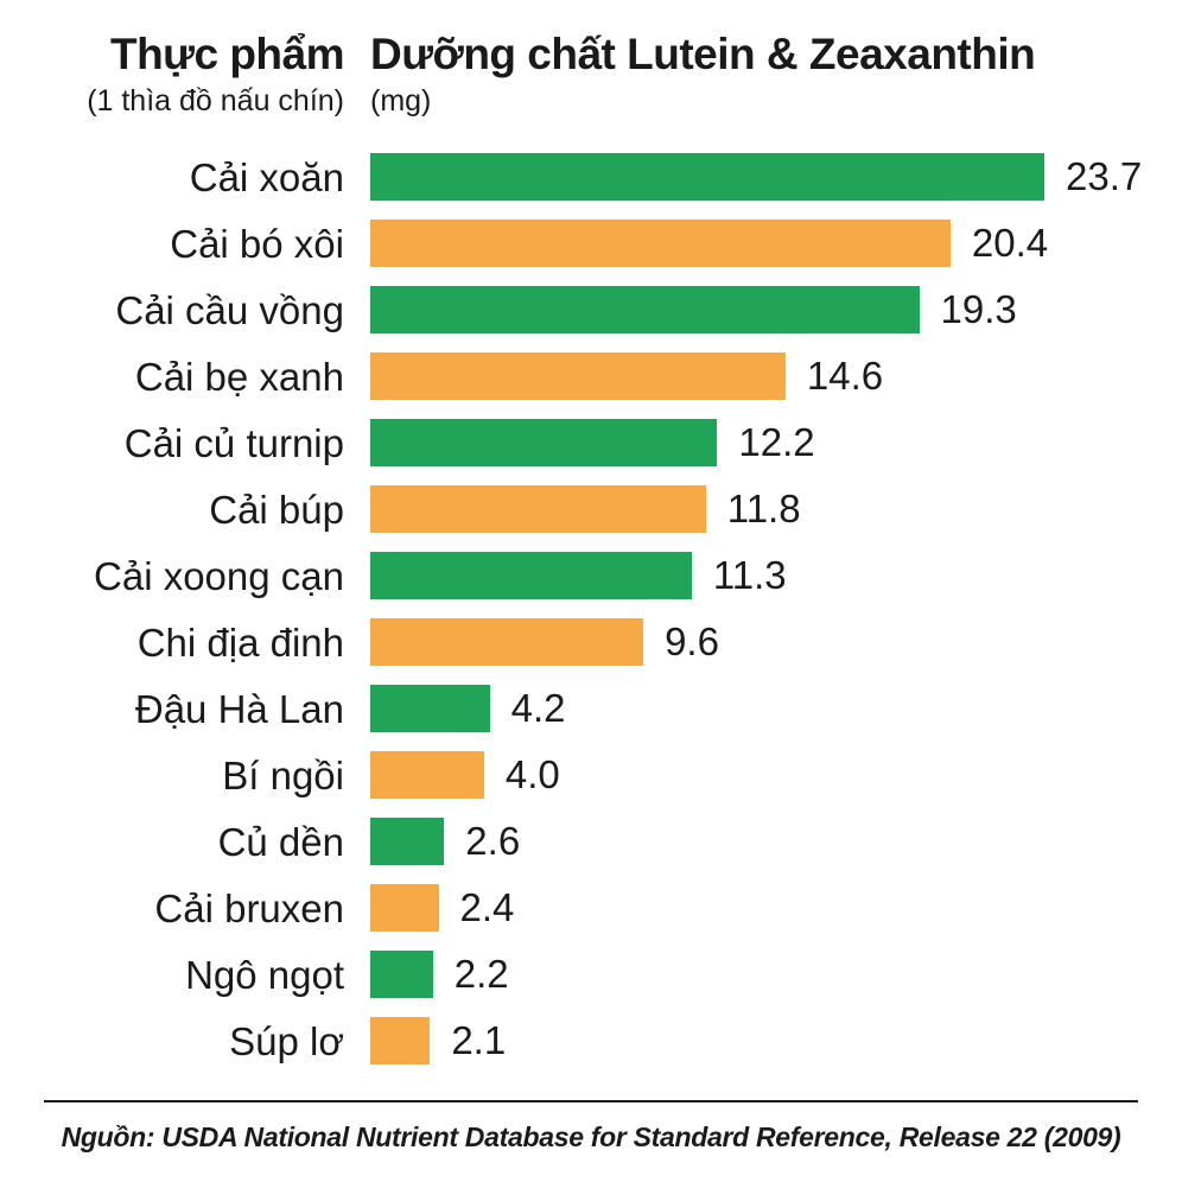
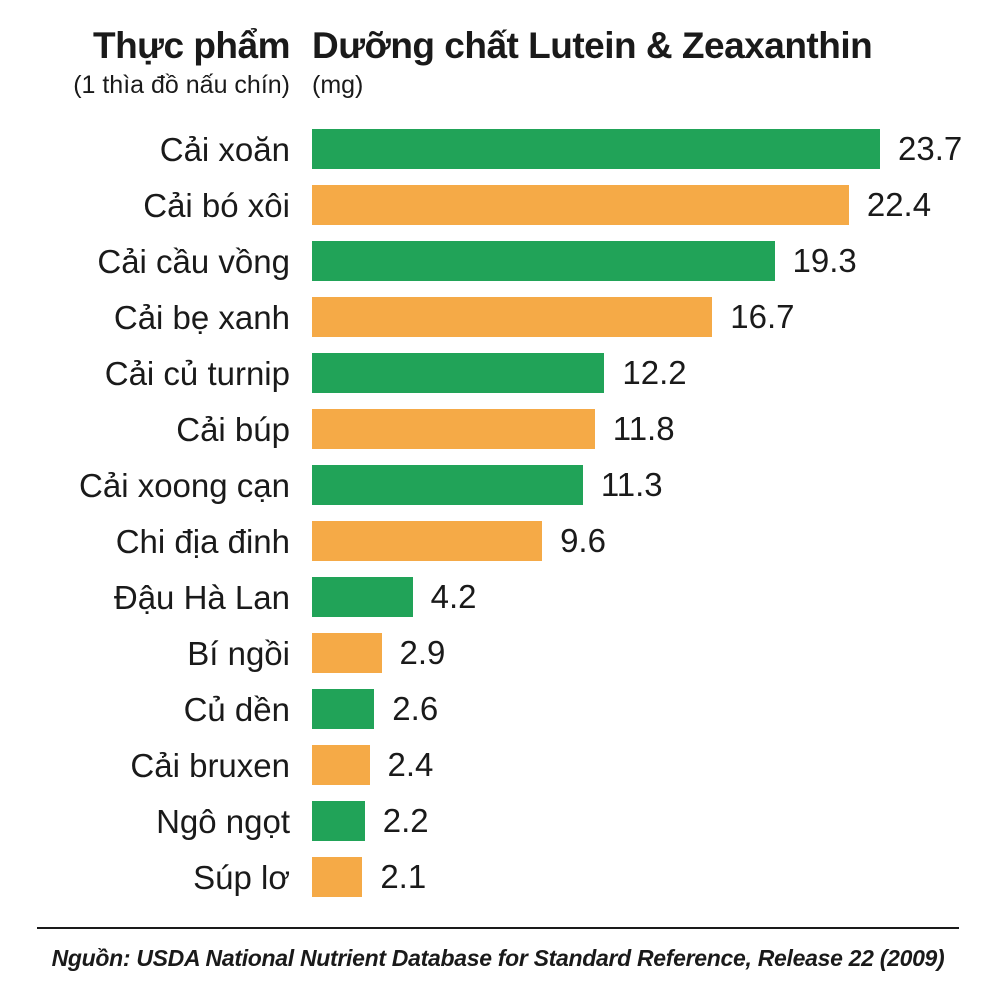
Cải bó xôi: 20.4 -> 22.4
Cải bẹ xanh: 14.6 -> 16.7
Bí ngồi: 4.0 -> 2.9
